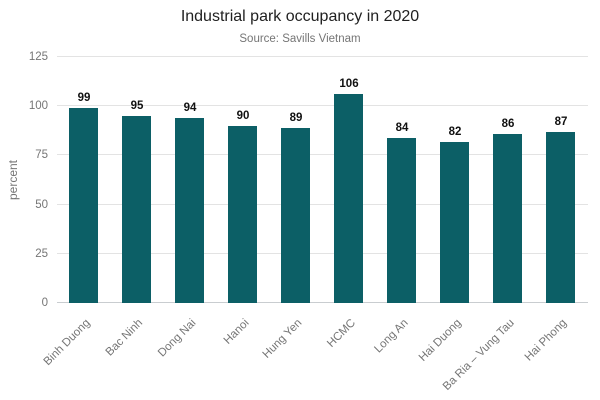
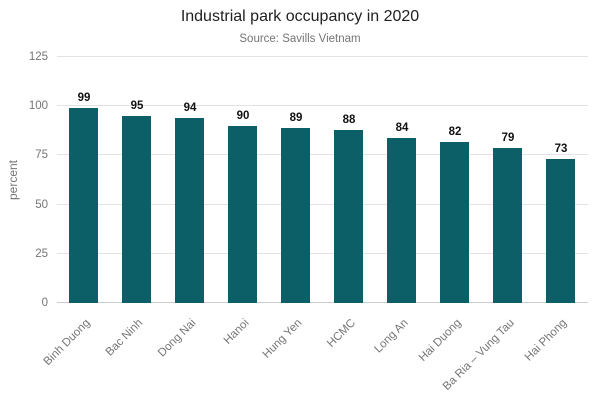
HCMC: 106 -> 88
Ba Ria – Vung Tau: 86 -> 79
Hai Phong: 87 -> 73
